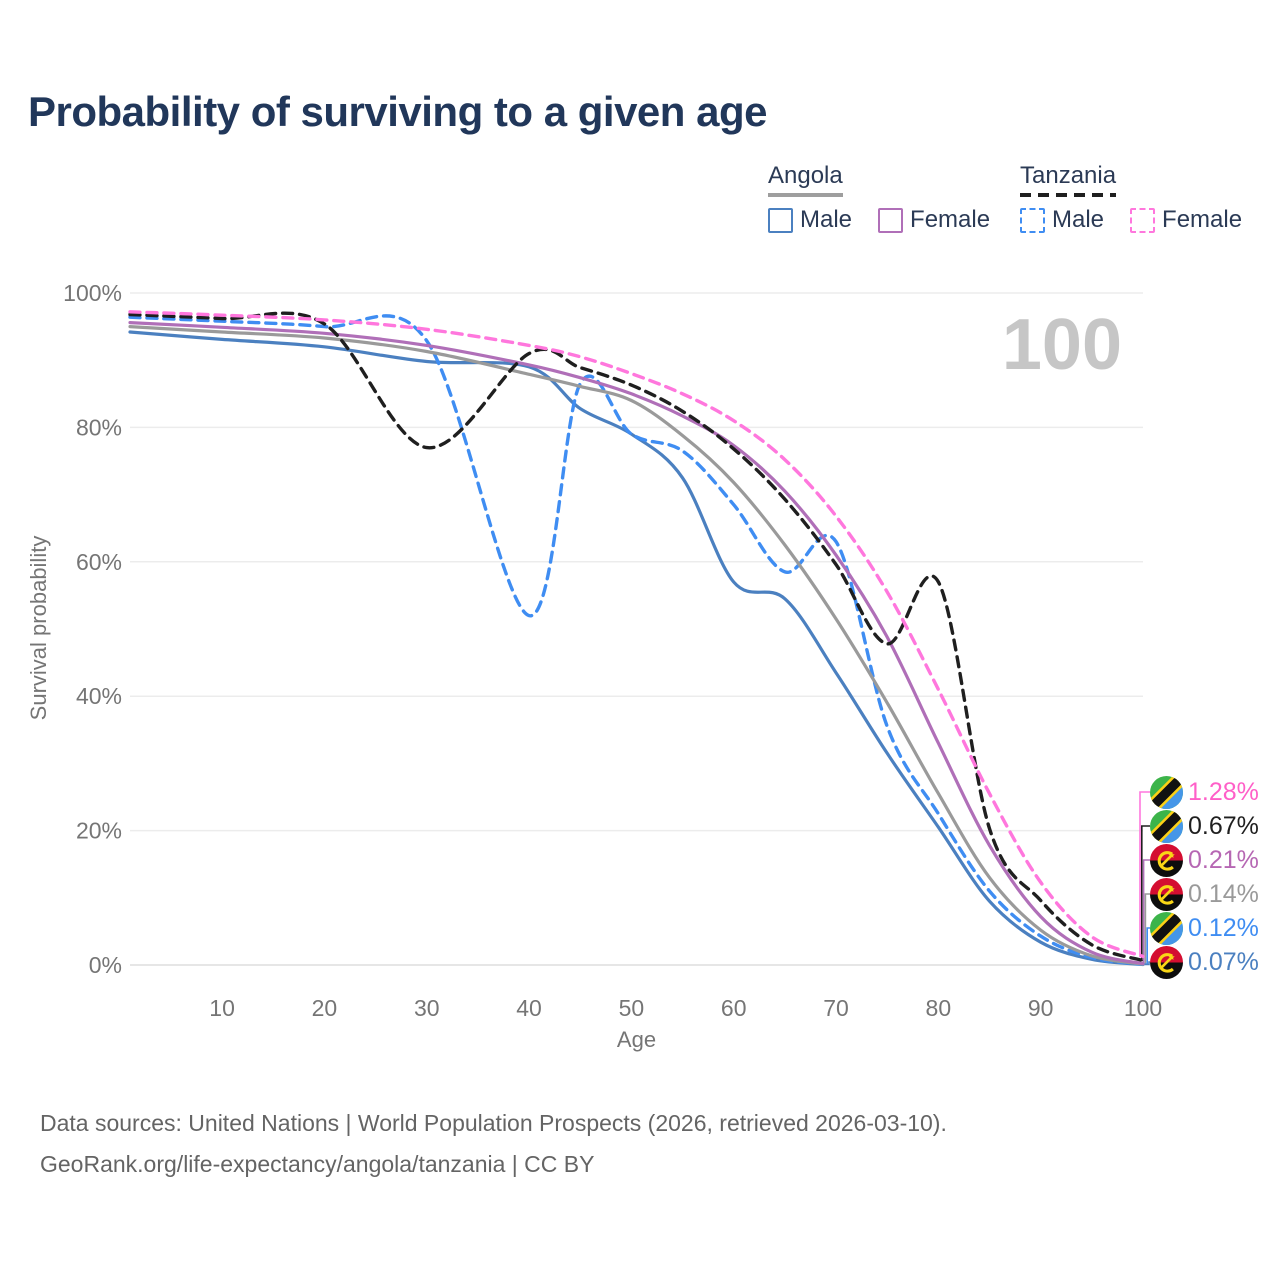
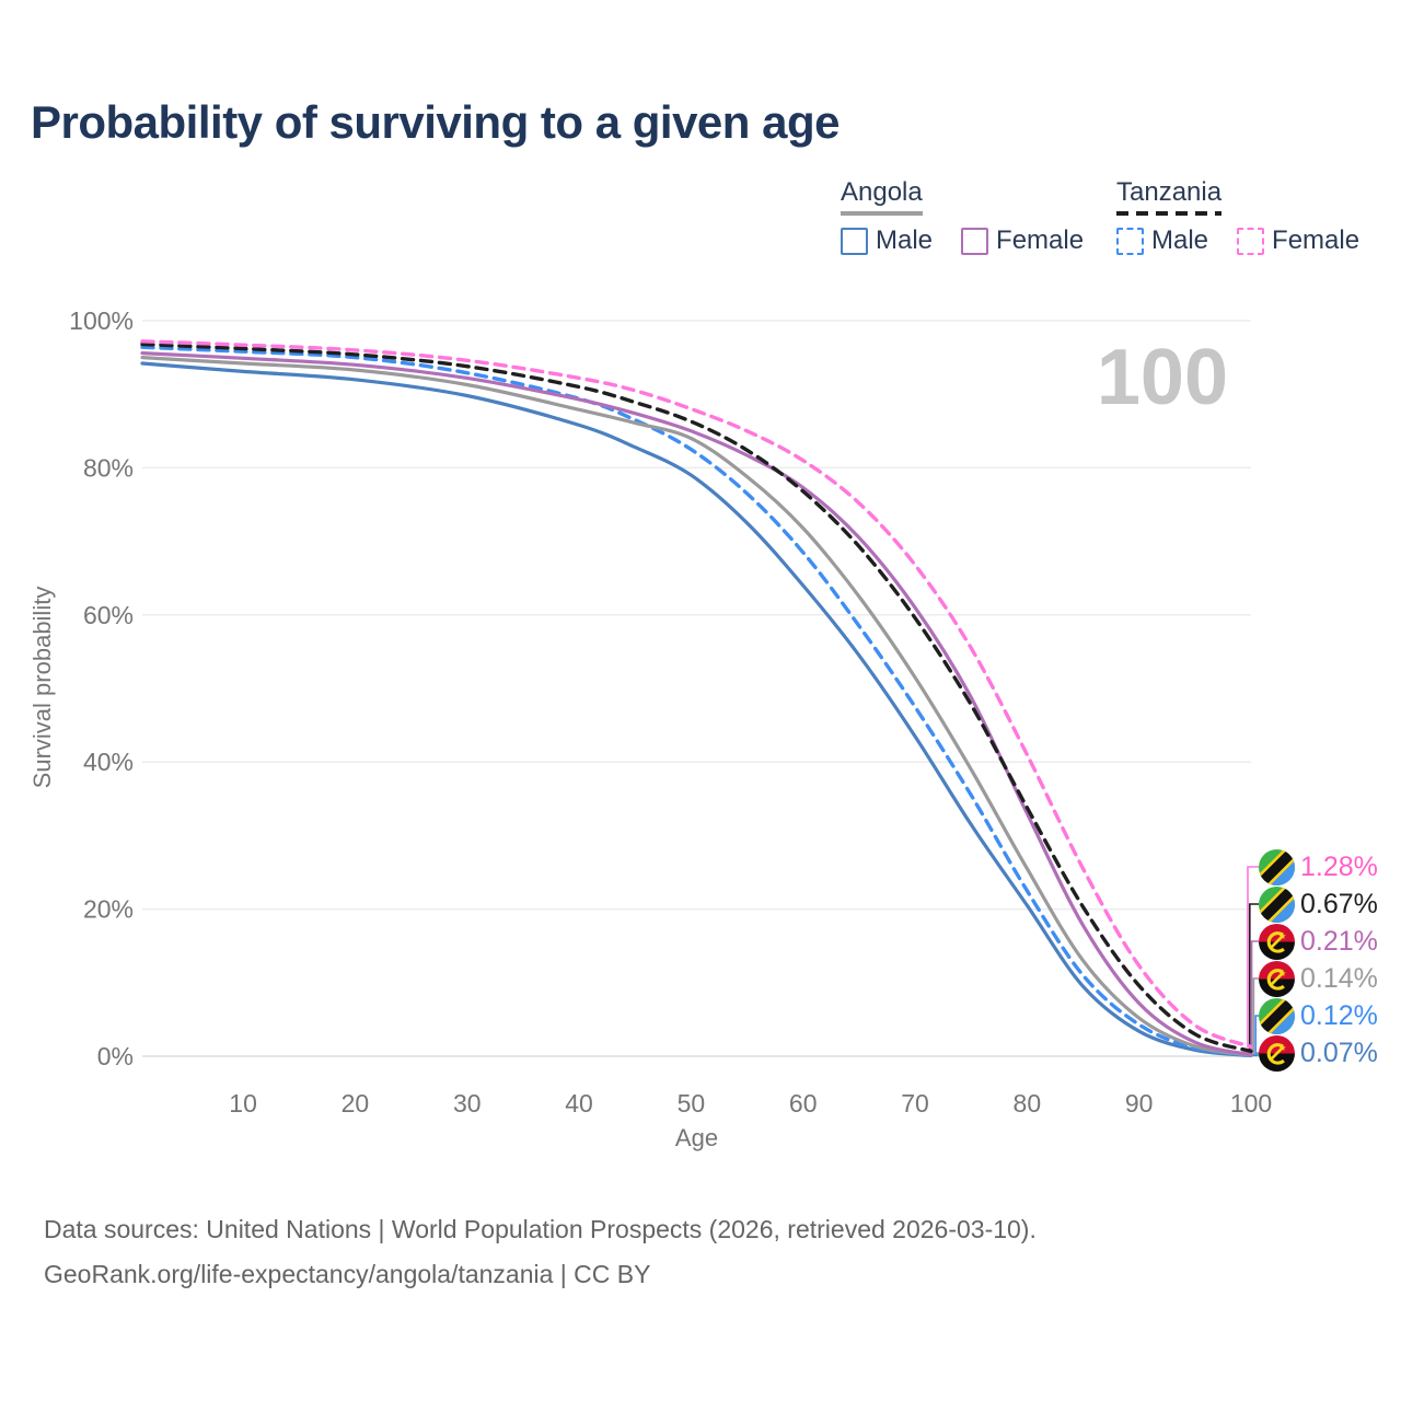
Tanzania/30: 77% -> 94%
Tanzania Male/40: 52% -> 89%
Angola Male/40: 89% -> 86%
Tanzania Male/50: 79% -> 82%
Angola Male/60: 57% -> 64%
Tanzania Male/70: 63% -> 48%
Tanzania/80: 57% -> 34%
